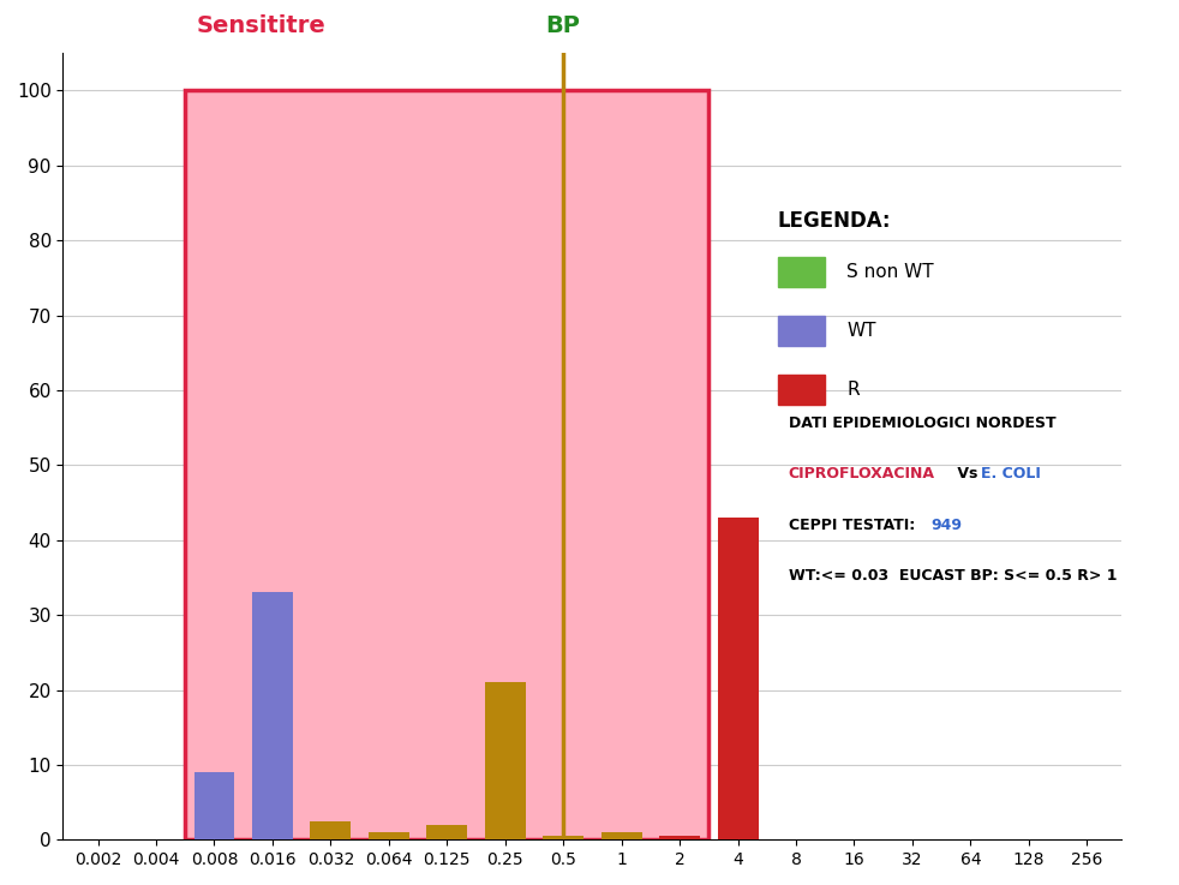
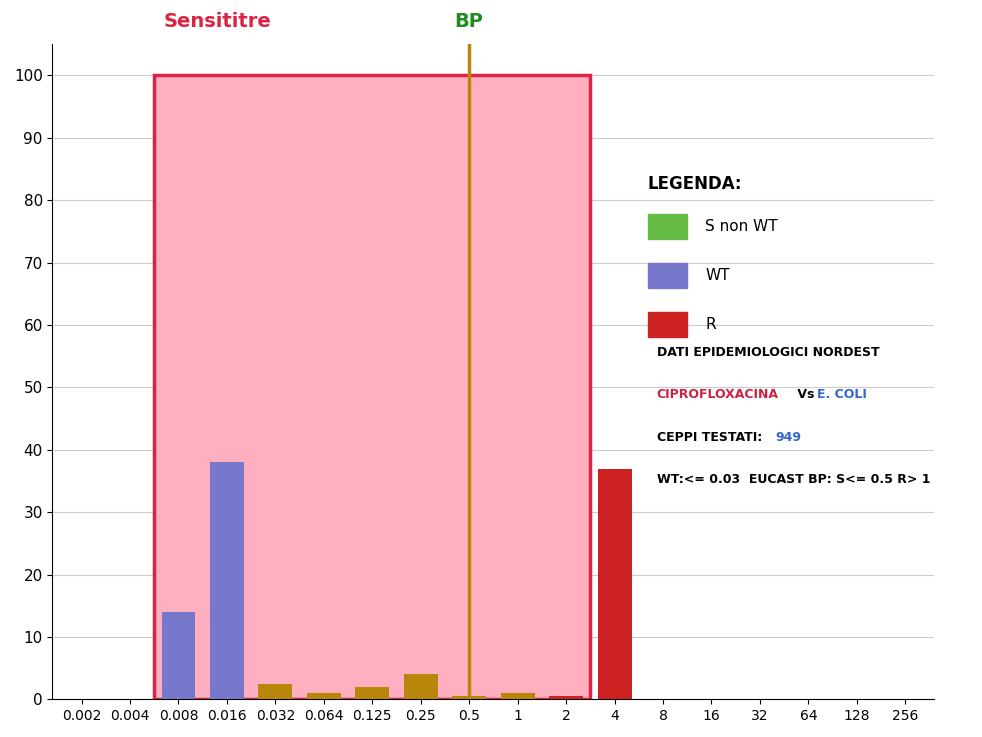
0.008: 9.0 -> 14.0
0.016: 33.0 -> 38.0
0.25: 21.0 -> 4.0
4: 43.0 -> 37.0
